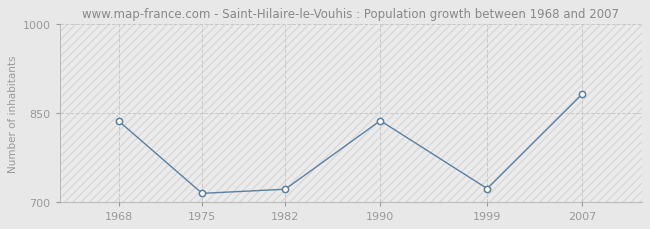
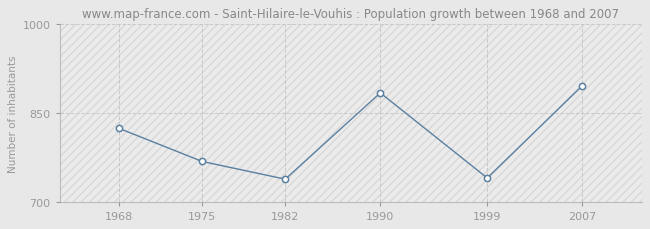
1968: 836 -> 824
1975: 714 -> 768
1982: 721 -> 738
1990: 837 -> 884
1999: 722 -> 740
2007: 882 -> 896
